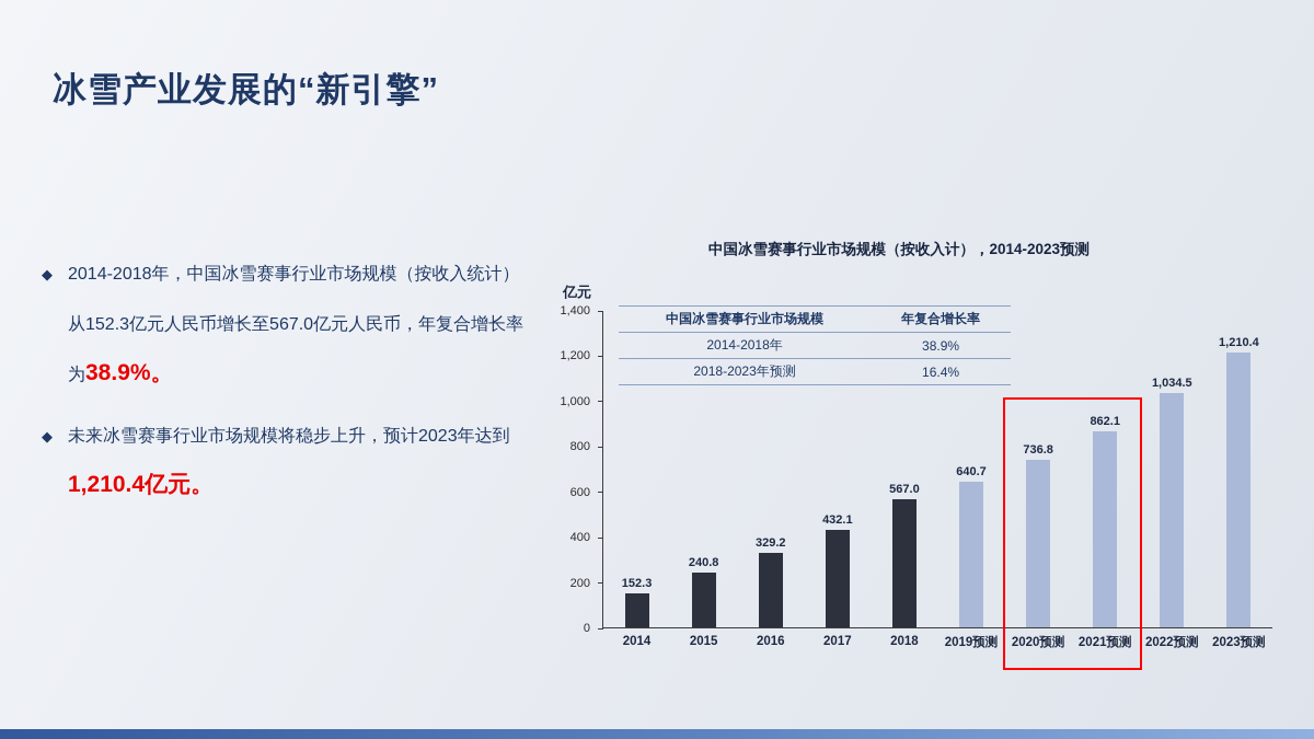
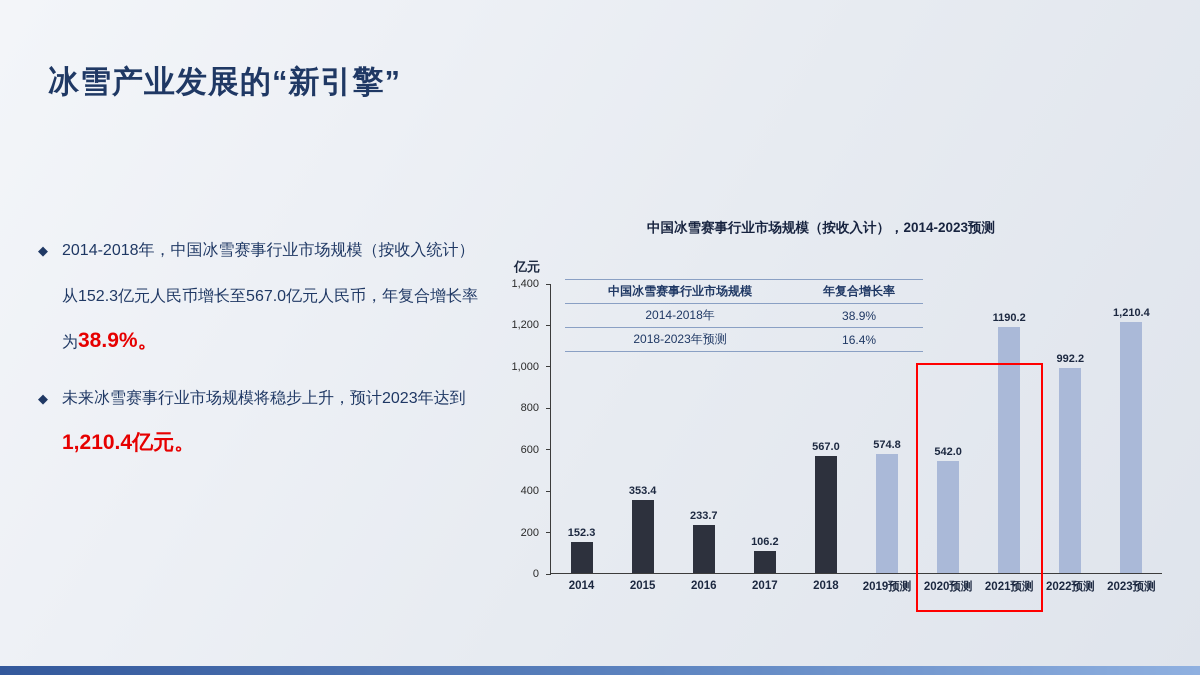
2015: 240.8 -> 353.4
2016: 329.2 -> 233.7
2017: 432.1 -> 106.2
2019预测: 640.7 -> 574.8
2020预测: 736.8 -> 542.0
2021预测: 862.1 -> 1190.2
2022预测: 1,034.5 -> 992.2
